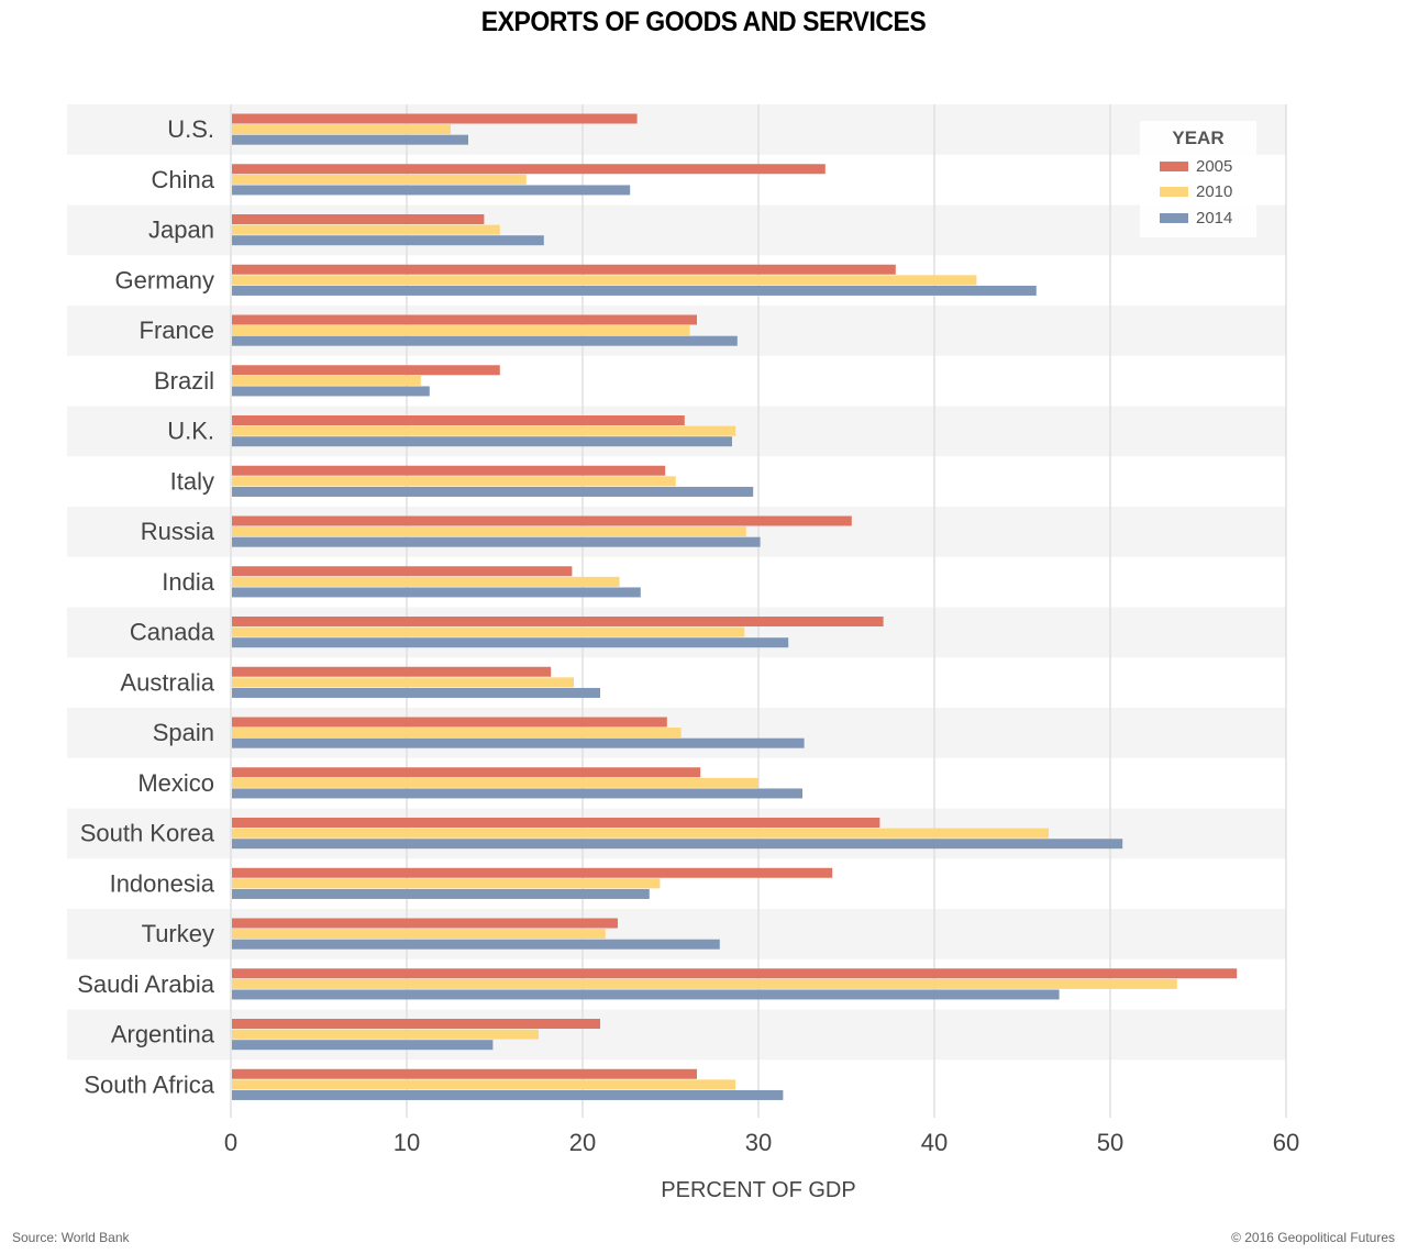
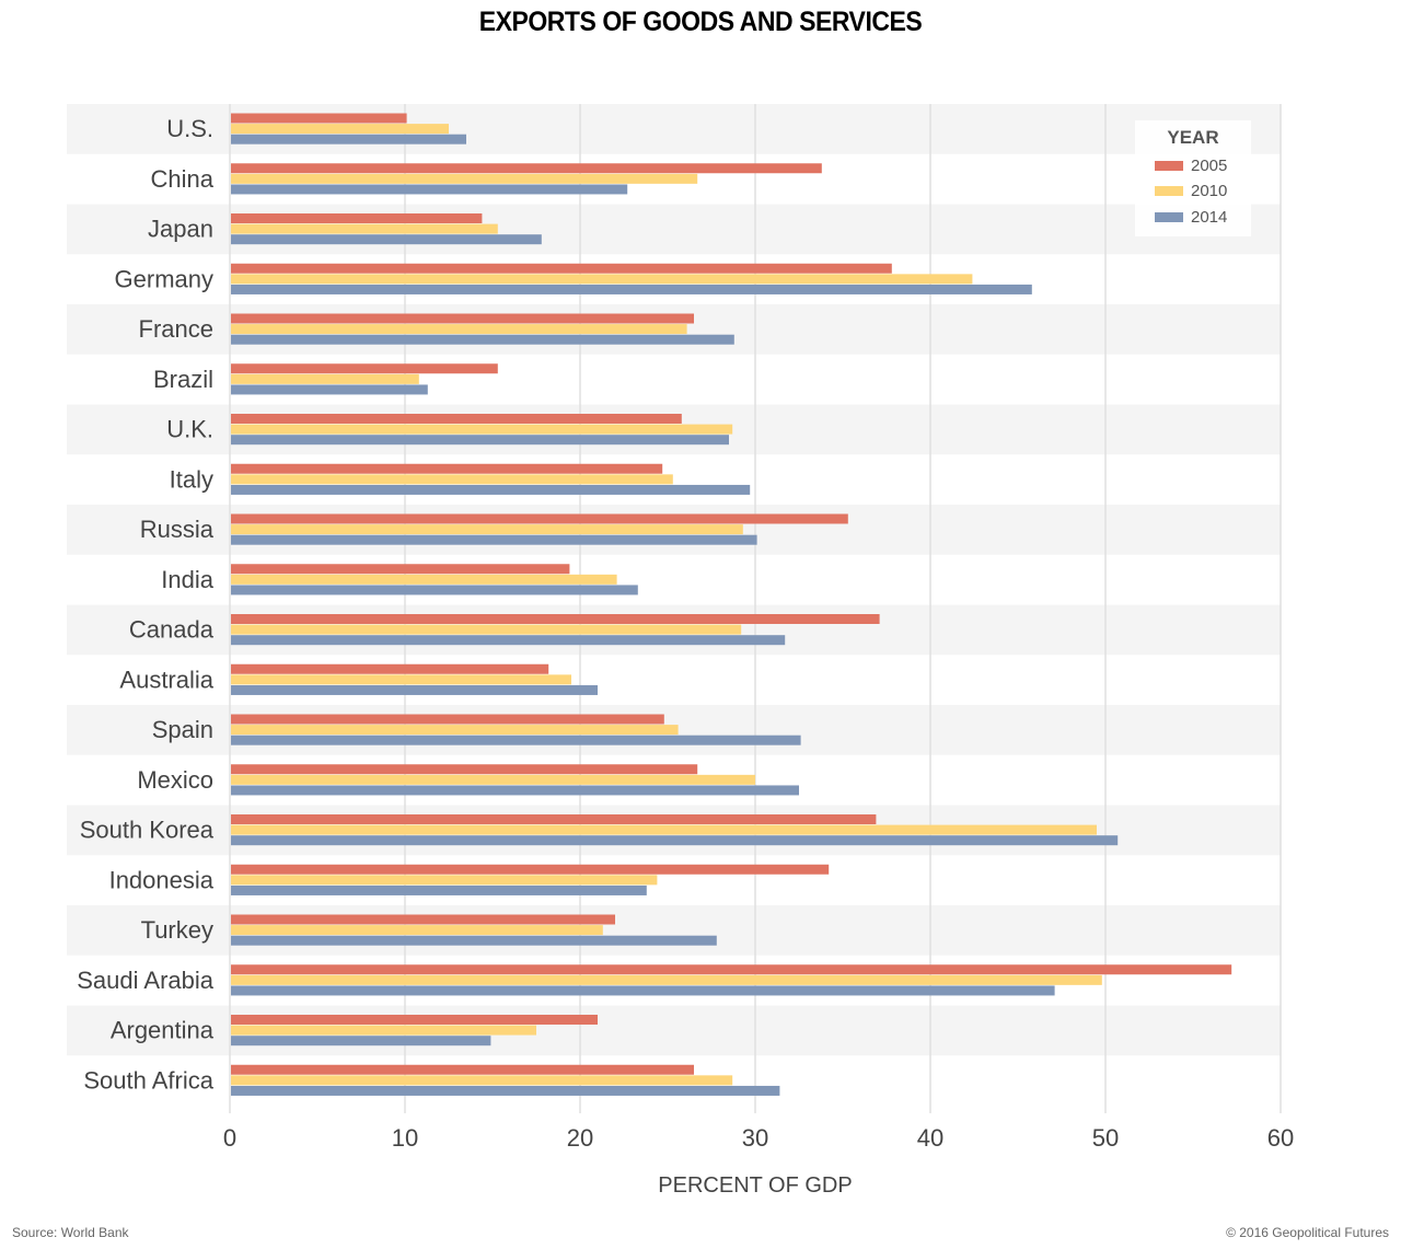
2005/U.S.: 23.1 -> 10.1
2010/China: 16.8 -> 26.7
2010/South Korea: 46.5 -> 49.5
2010/Saudi Arabia: 53.8 -> 49.8
